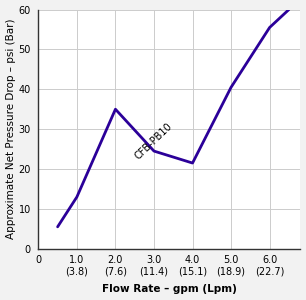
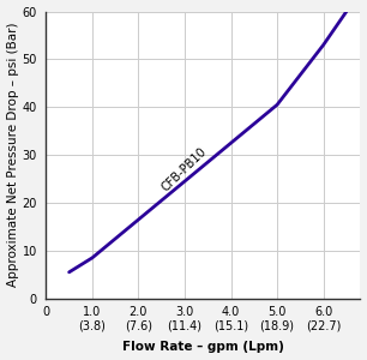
1.0: 13.0 -> 8.5
2.0: 35.0 -> 16.5
4.0: 21.5 -> 32.5
6.0: 55.5 -> 53.0
